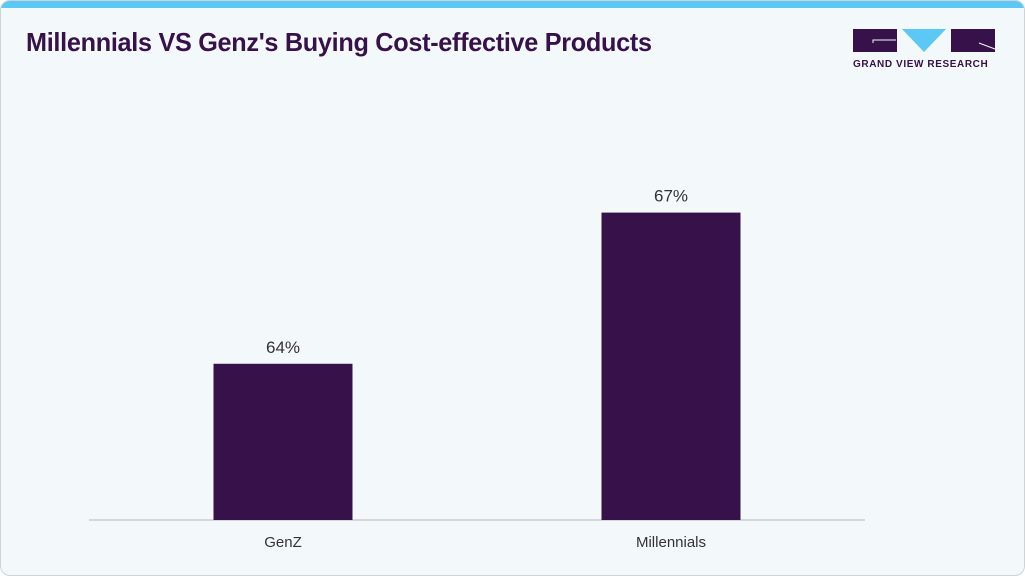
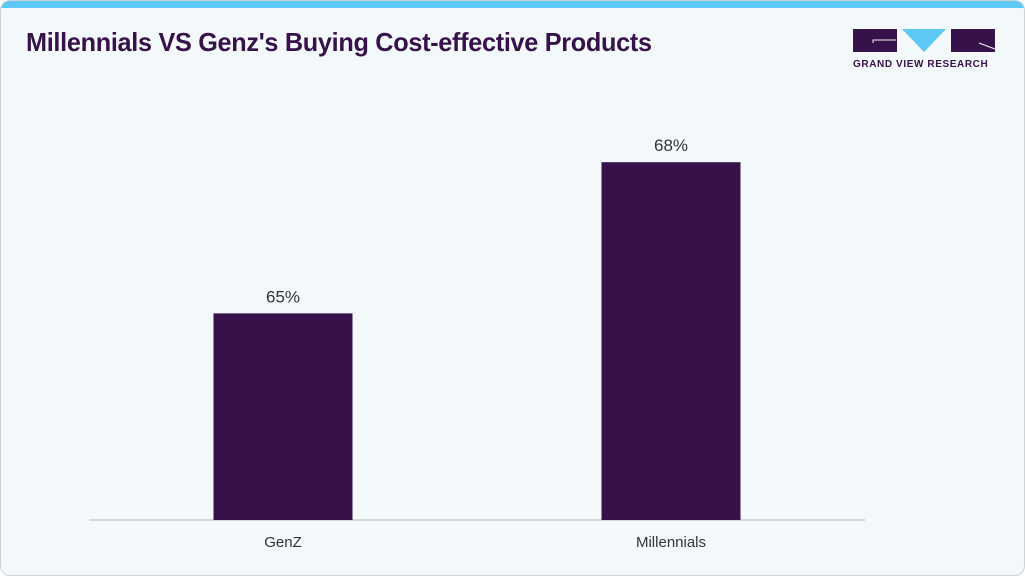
GenZ: 64% -> 65%
Millennials: 67% -> 68%
